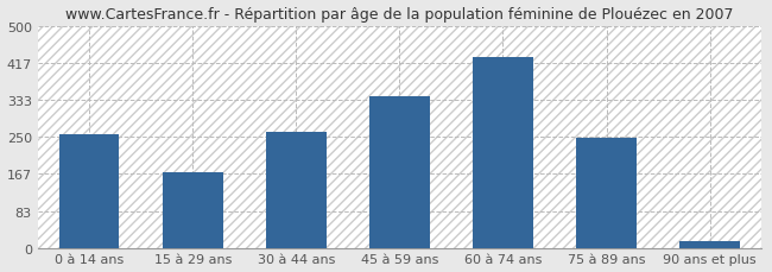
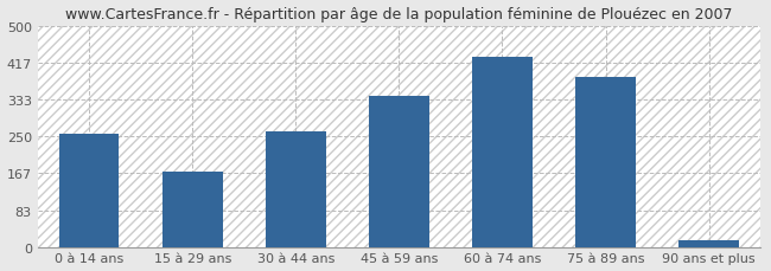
75 à 89 ans: 247 -> 385
